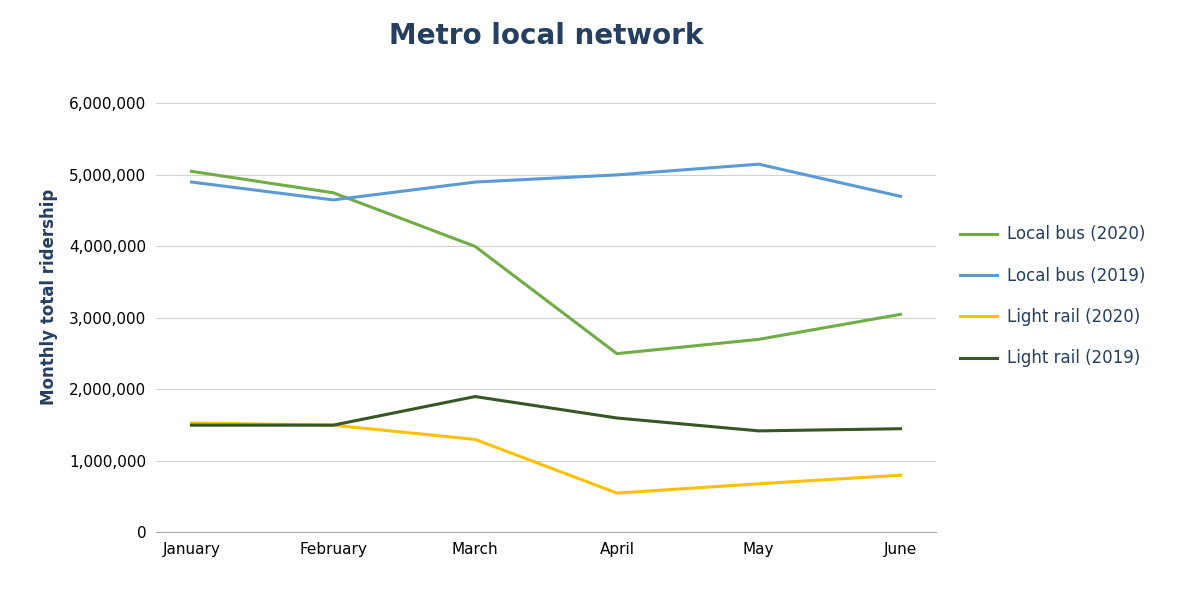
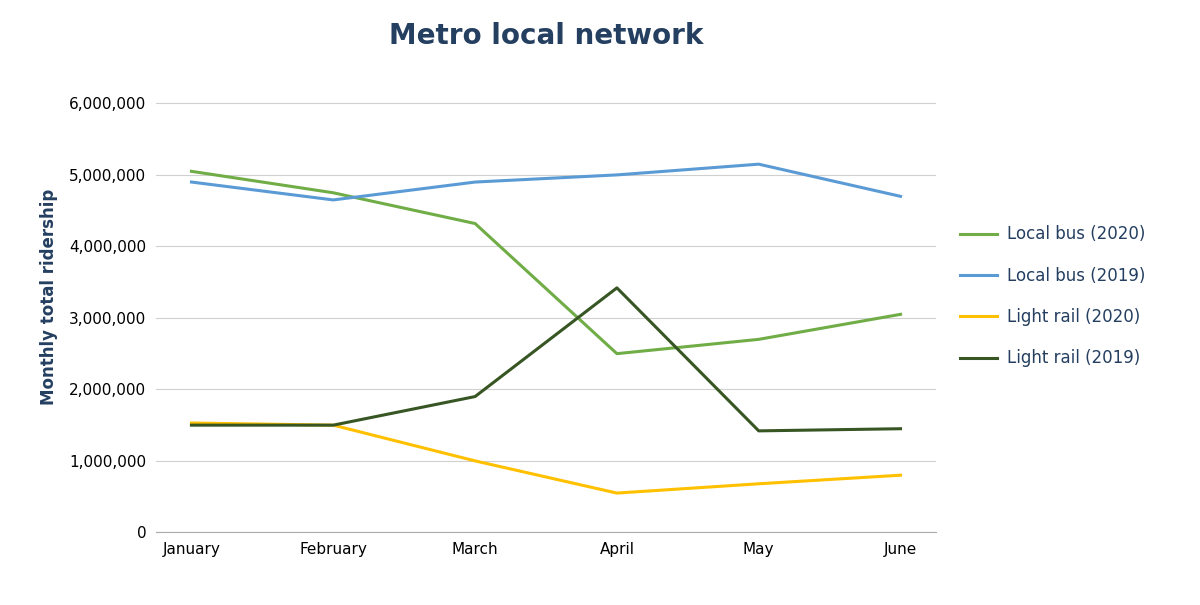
Local bus (2020)/March: 4,000,000 -> 4,320,000
Light rail (2020)/March: 1,300,000 -> 1,000,000
Light rail (2019)/April: 1,600,000 -> 3,420,000
